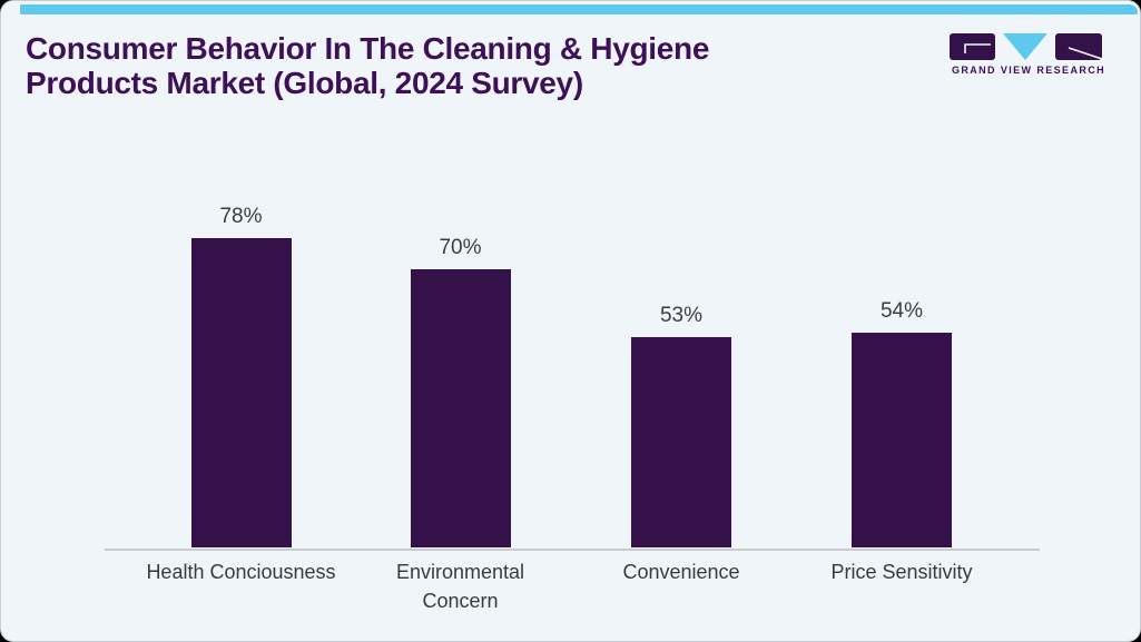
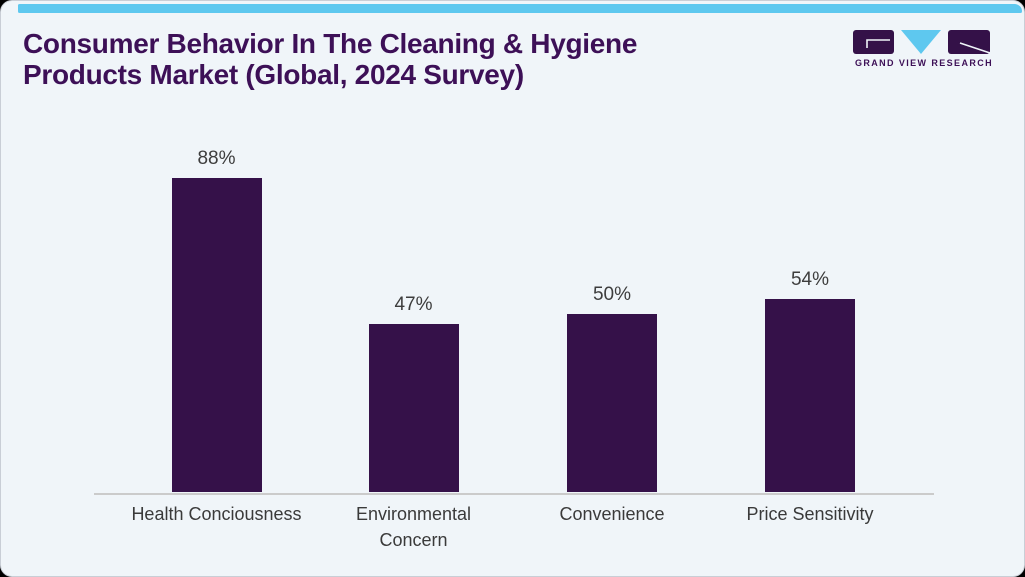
Health Conciousness: 78% -> 88%
Environmental Concern: 70% -> 47%
Convenience: 53% -> 50%
